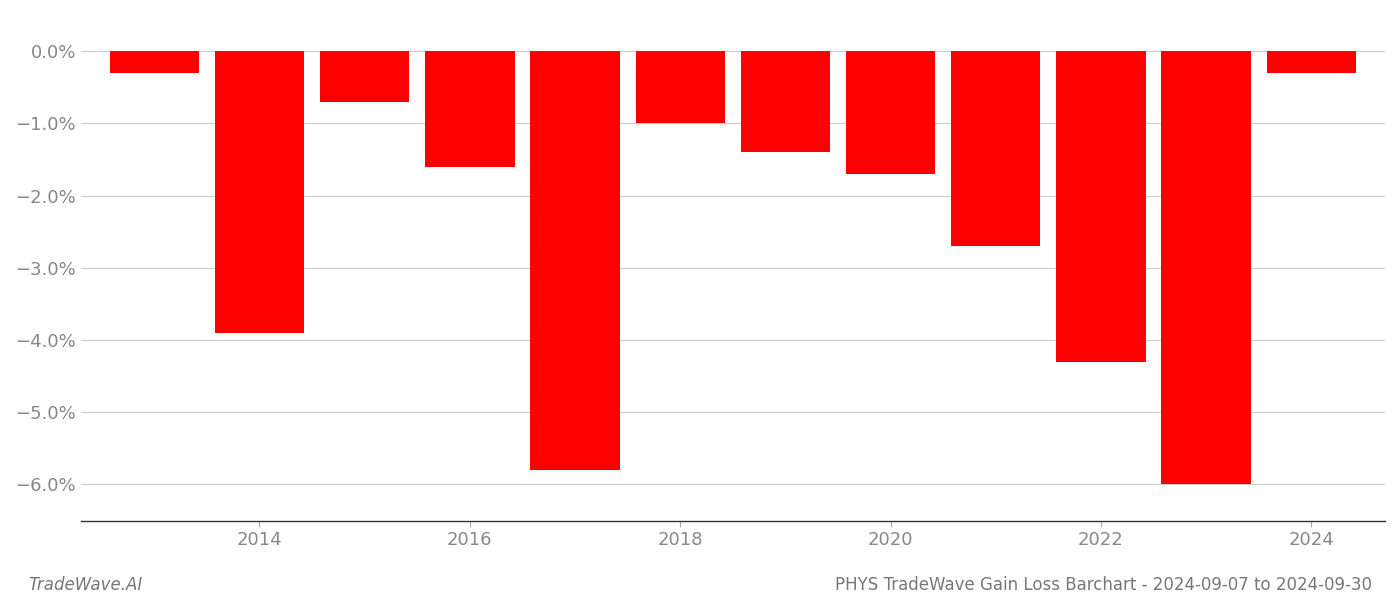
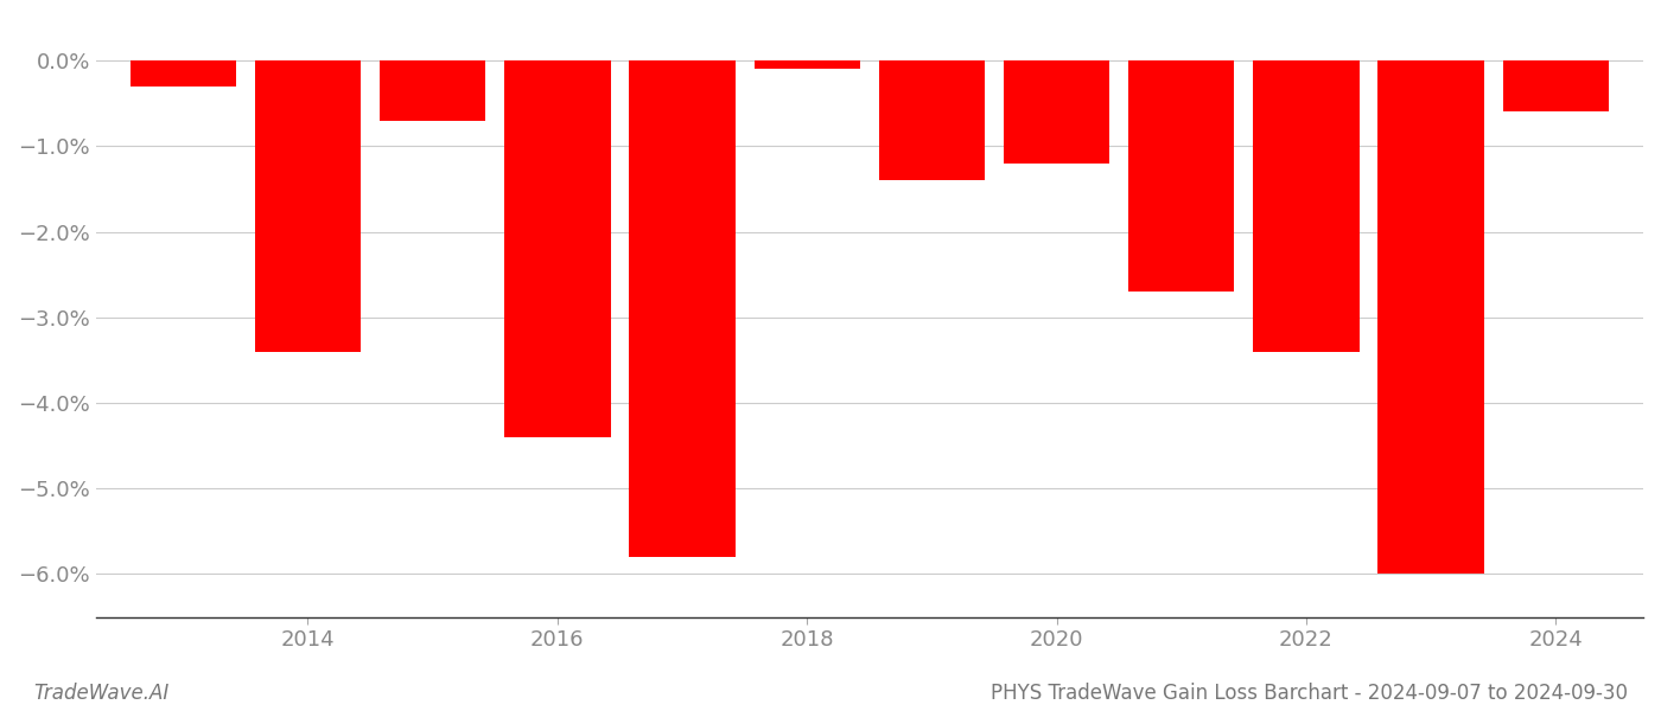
2014: -3.9% -> -3.4%
2016: -1.6% -> -4.4%
2018: -1.0% -> -0.1%
2020: -1.7% -> -1.2%
2022: -4.3% -> -3.4%
2024: -0.3% -> -0.6%
